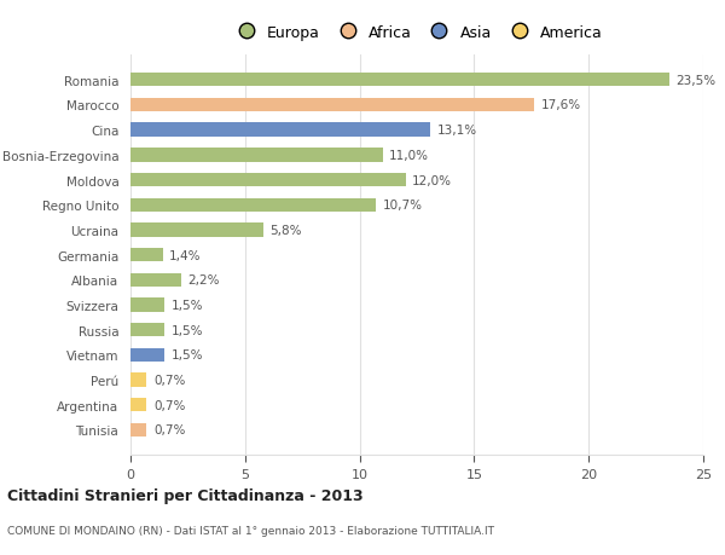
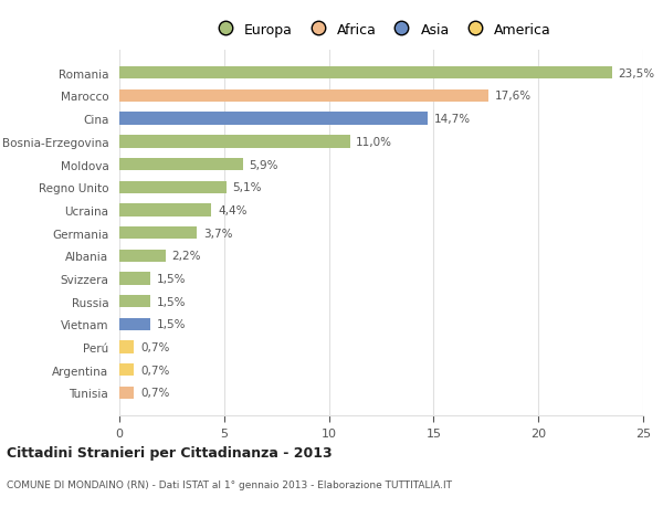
Cina: 13,1% -> 14,7%
Moldova: 12,0% -> 5,9%
Regno Unito: 10,7% -> 5,1%
Ucraina: 5,8% -> 4,4%
Germania: 1,4% -> 3,7%
